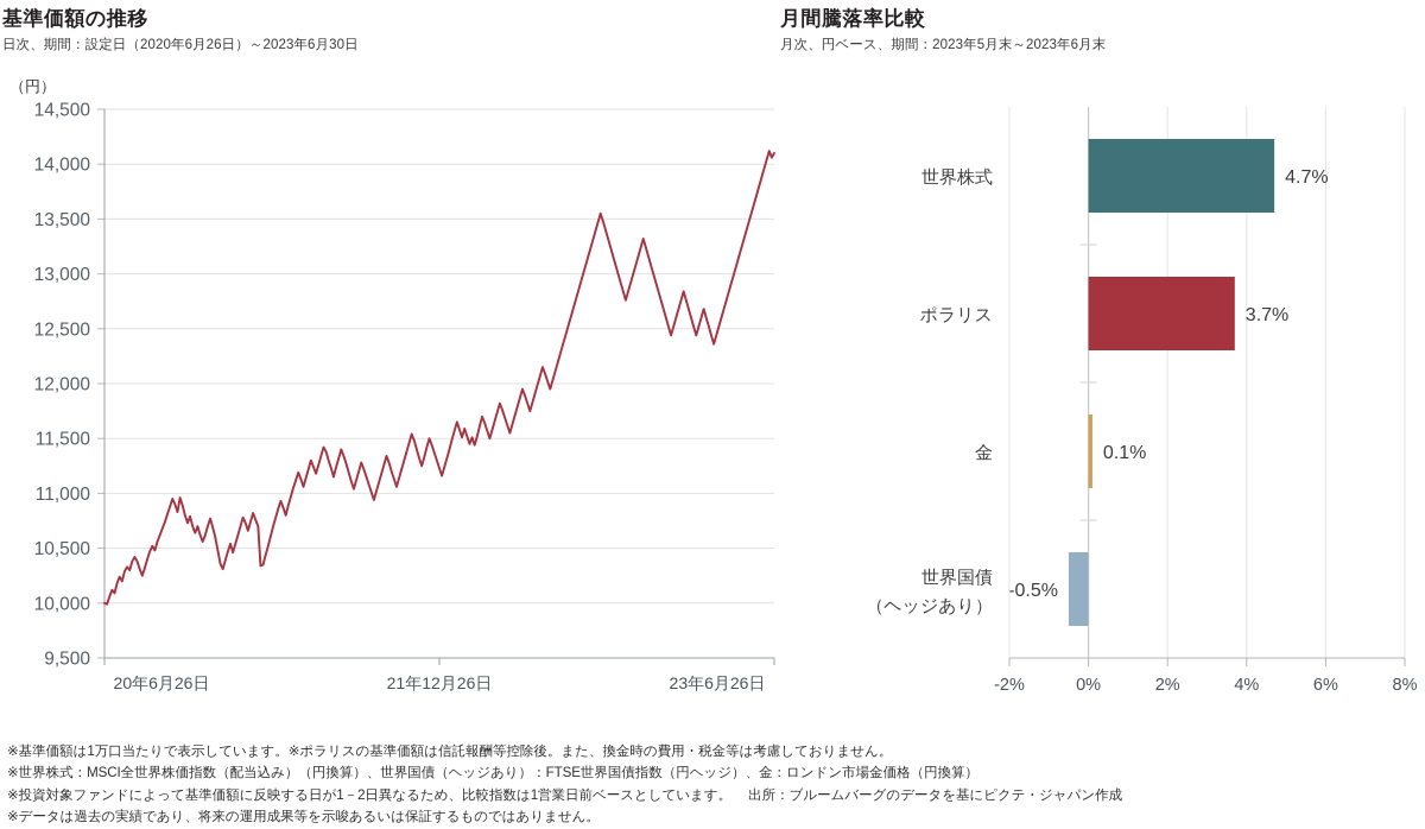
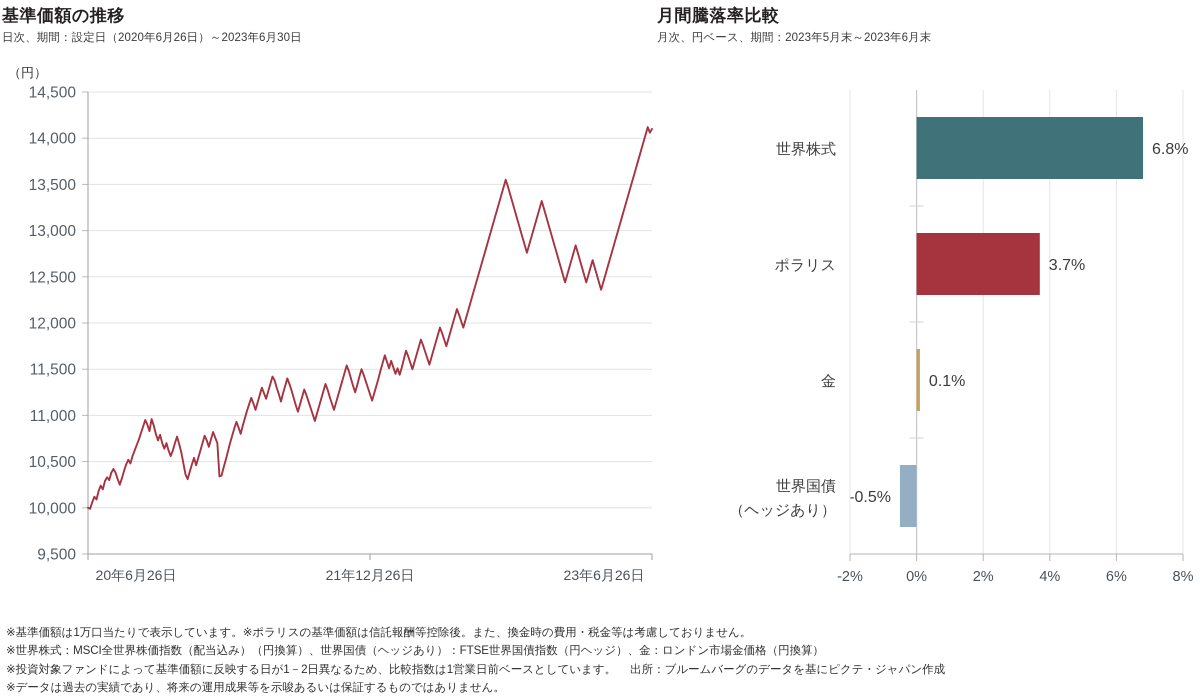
月間騰落率比較/世界株式: 4.7% -> 6.8%
